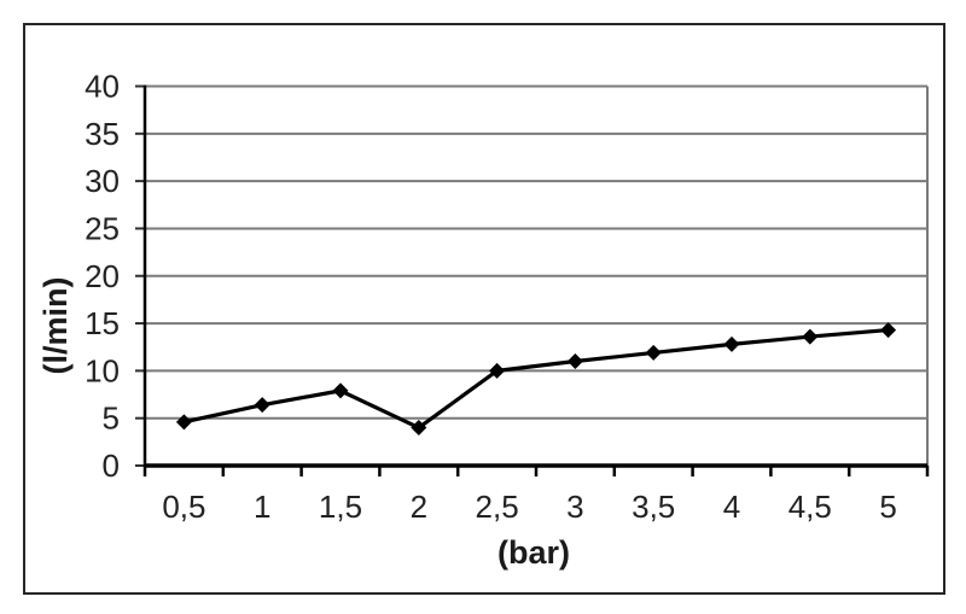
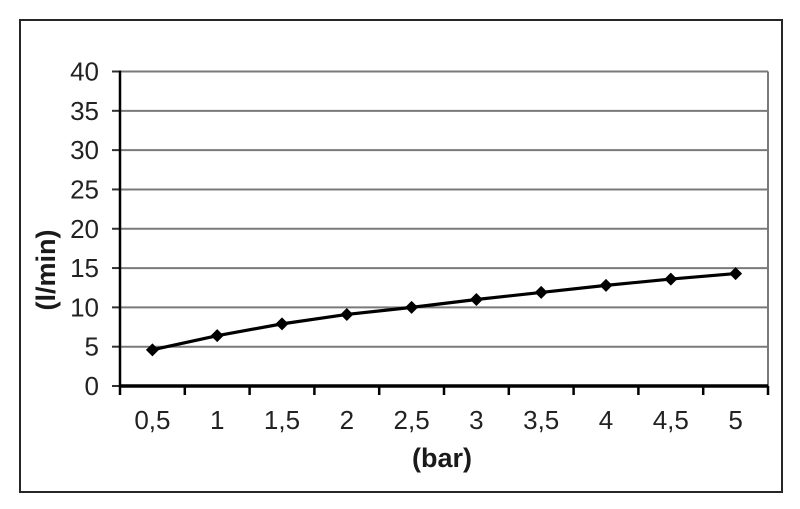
2: 4 -> 9
